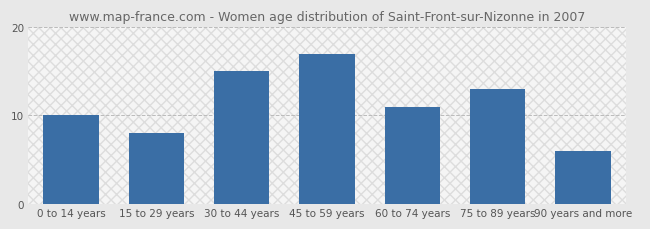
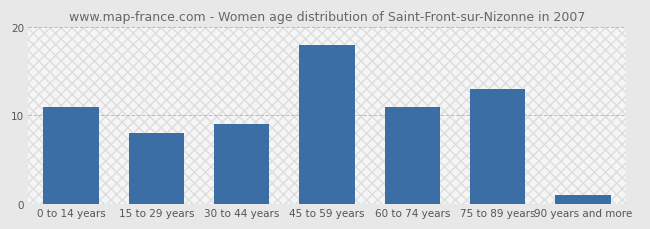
0 to 14 years: 10 -> 11
30 to 44 years: 15 -> 9
45 to 59 years: 17 -> 18
90 years and more: 6 -> 1
